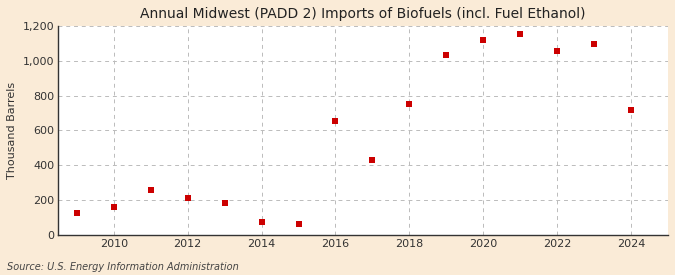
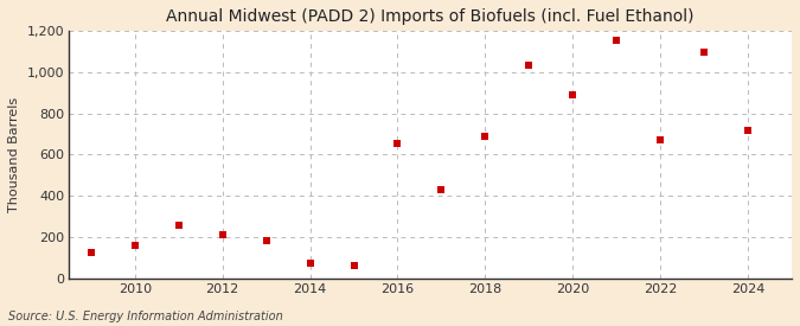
2018: 760 -> 690
2020: 1,120 -> 890
2022: 1,060 -> 670
